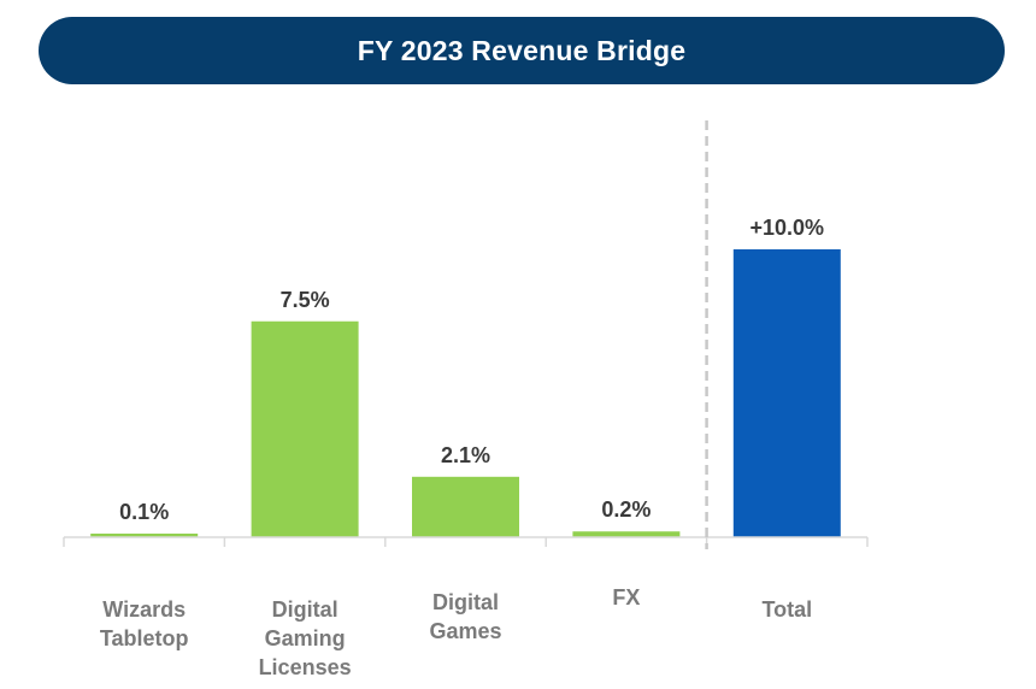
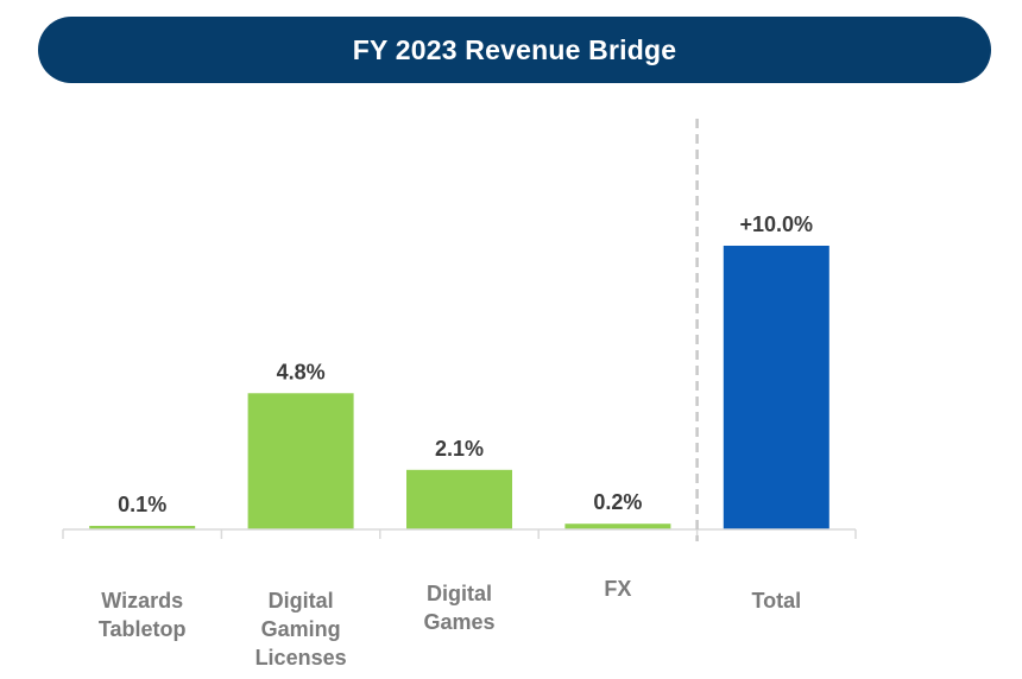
Digital Gaming Licenses: 7.5% -> 4.8%
